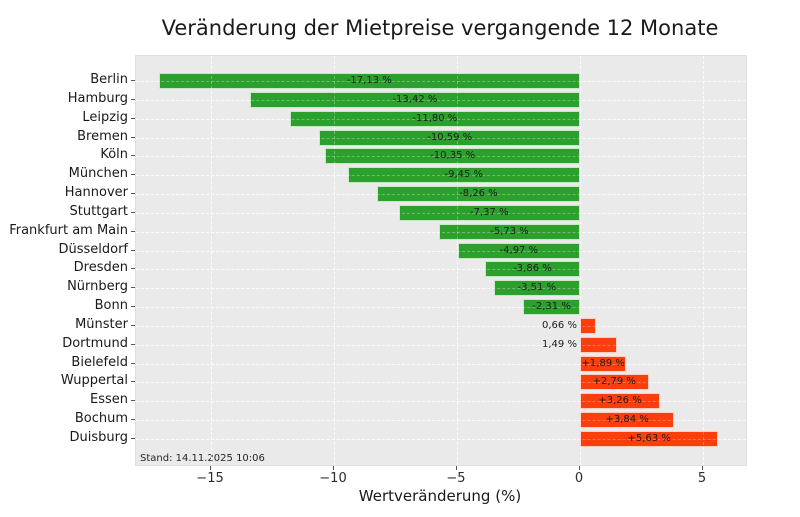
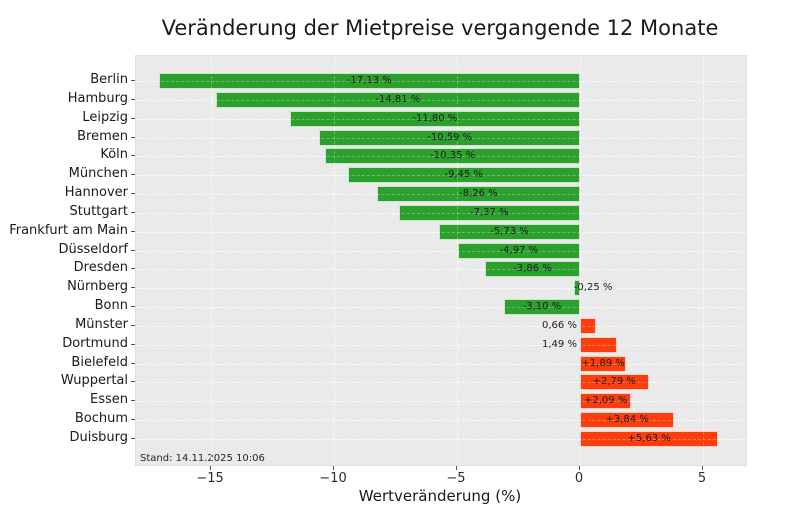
Hamburg: -13,42 -> -14,81
Nürnberg: -3,51 -> -0,25
Bonn: -2,31 -> -3,10
Essen: +3,26 -> +2,09
